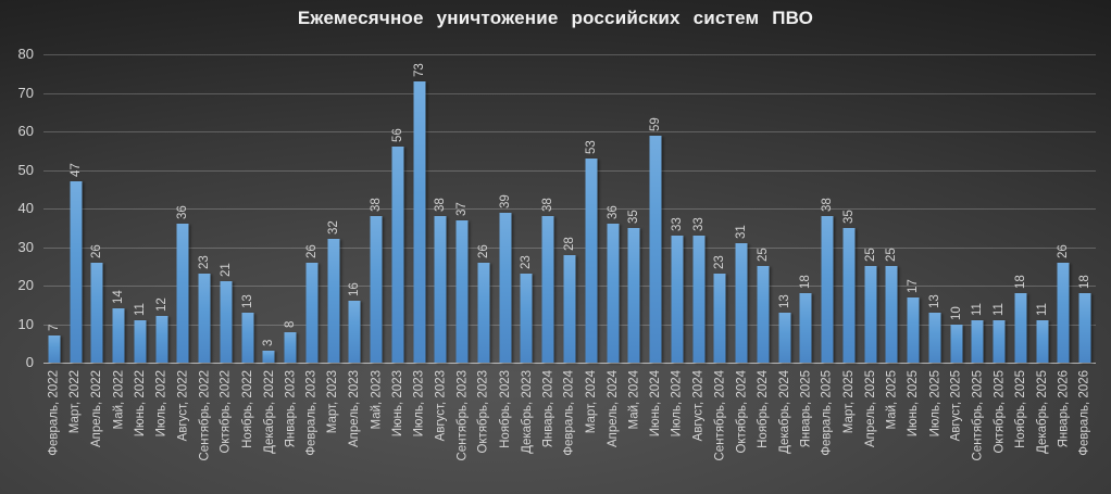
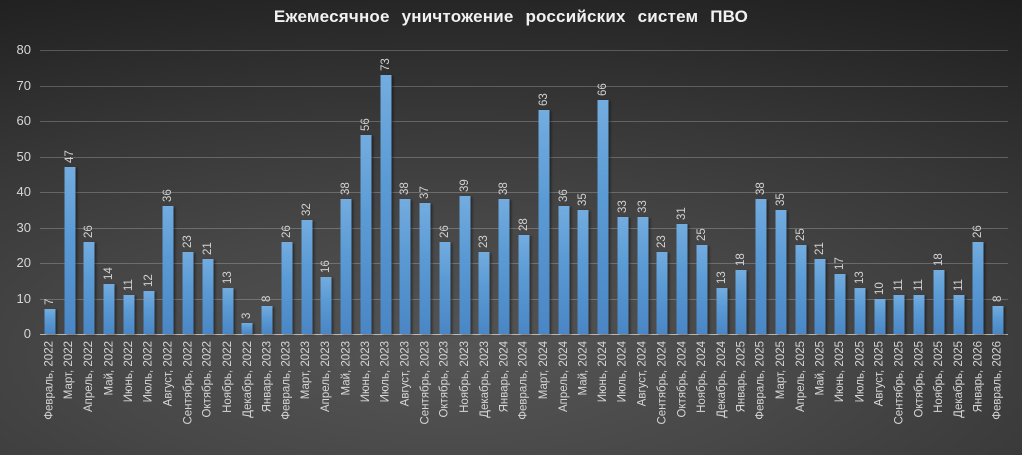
Март, 2024: 53 -> 63
Июнь, 2024: 59 -> 66
Май, 2025: 25 -> 21
Февраль, 2026: 18 -> 8
